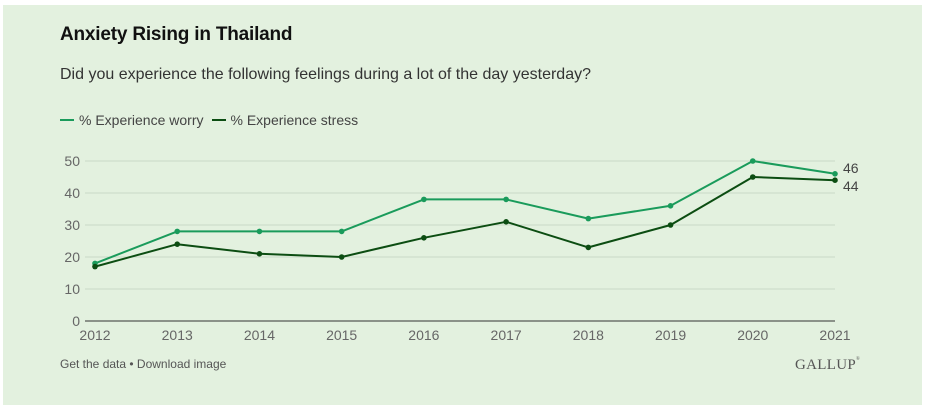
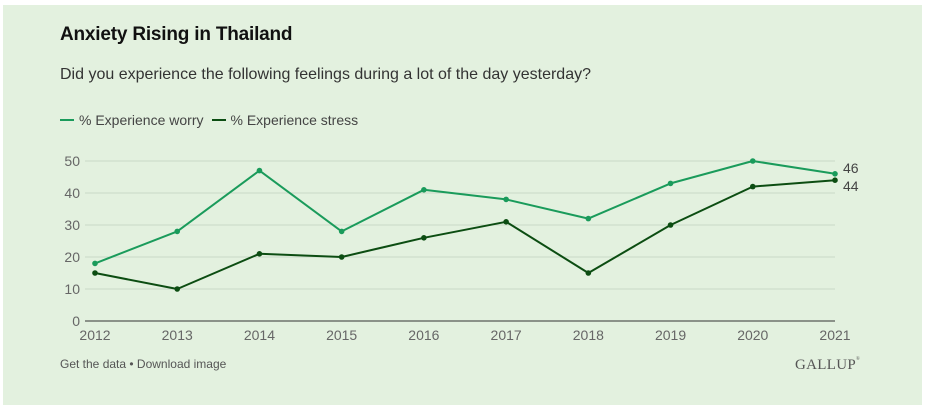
% Experience stress/2012: 17 -> 15
% Experience stress/2013: 24 -> 10
% Experience worry/2014: 28 -> 47
% Experience worry/2016: 38 -> 41
% Experience stress/2018: 23 -> 15
% Experience worry/2019: 36 -> 43
% Experience stress/2020: 45 -> 42
